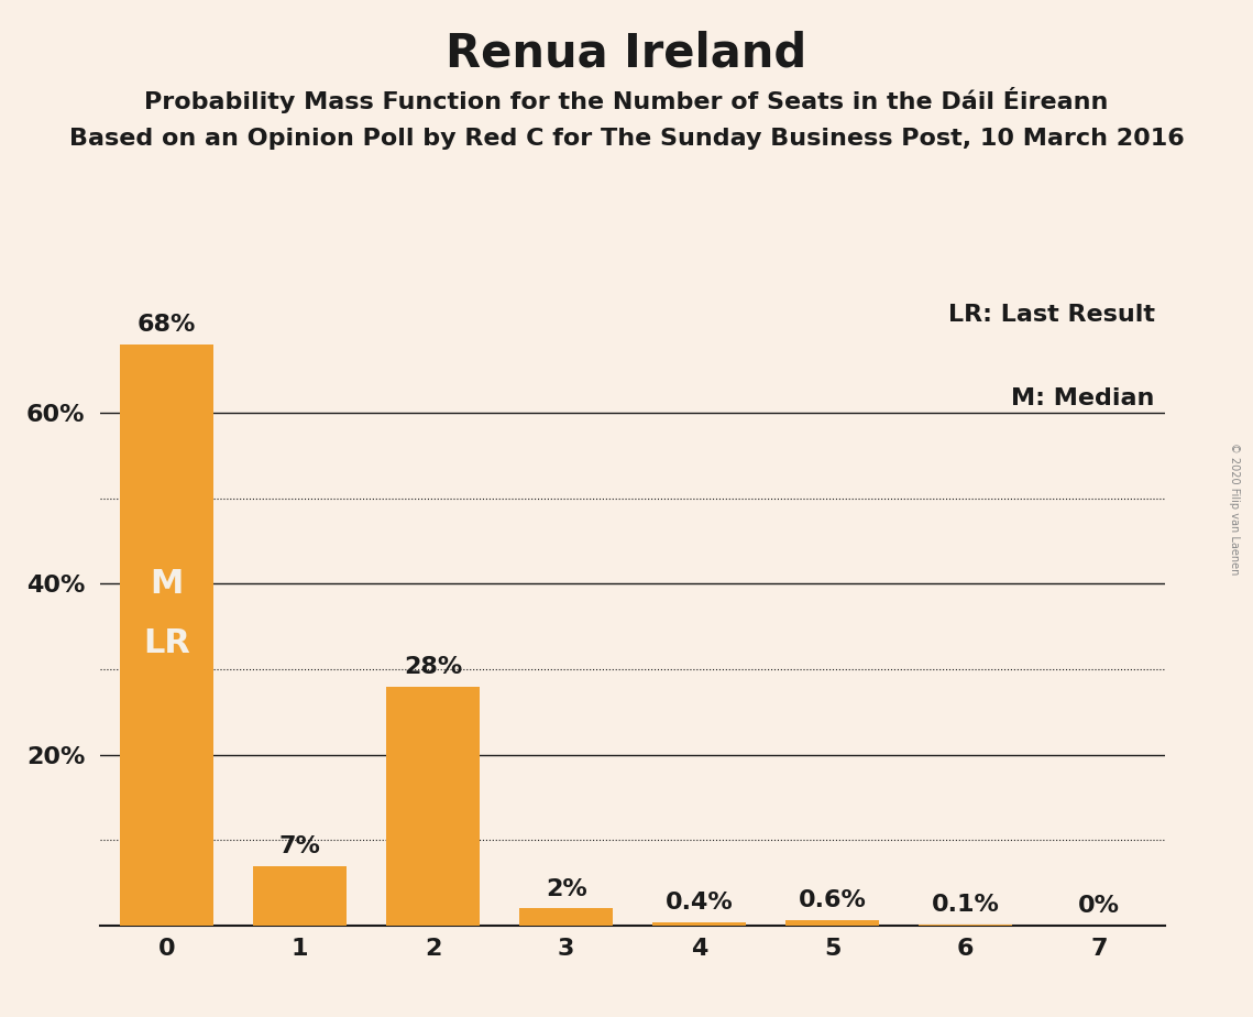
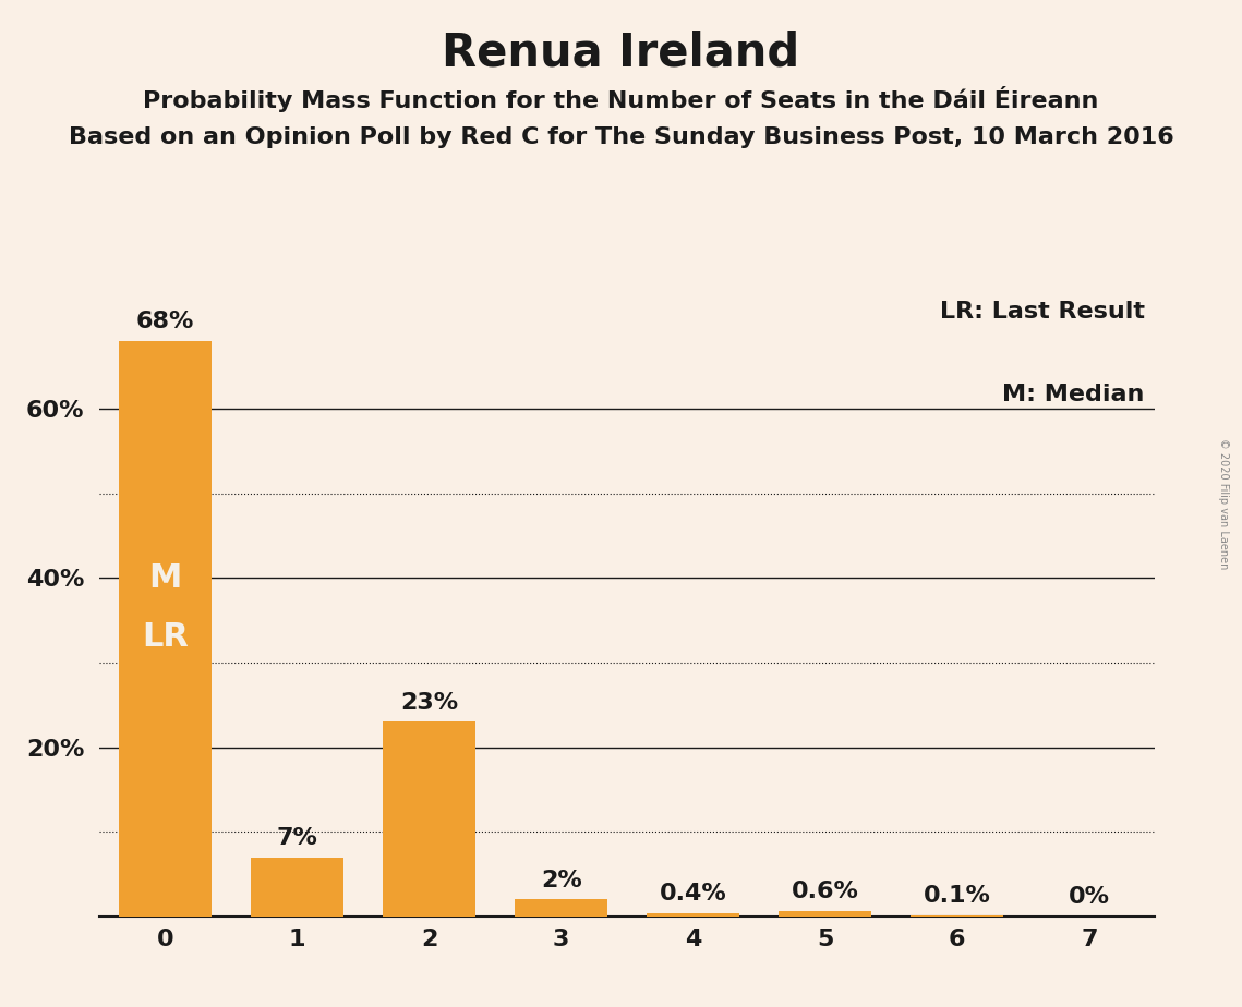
2: 28% -> 23%
